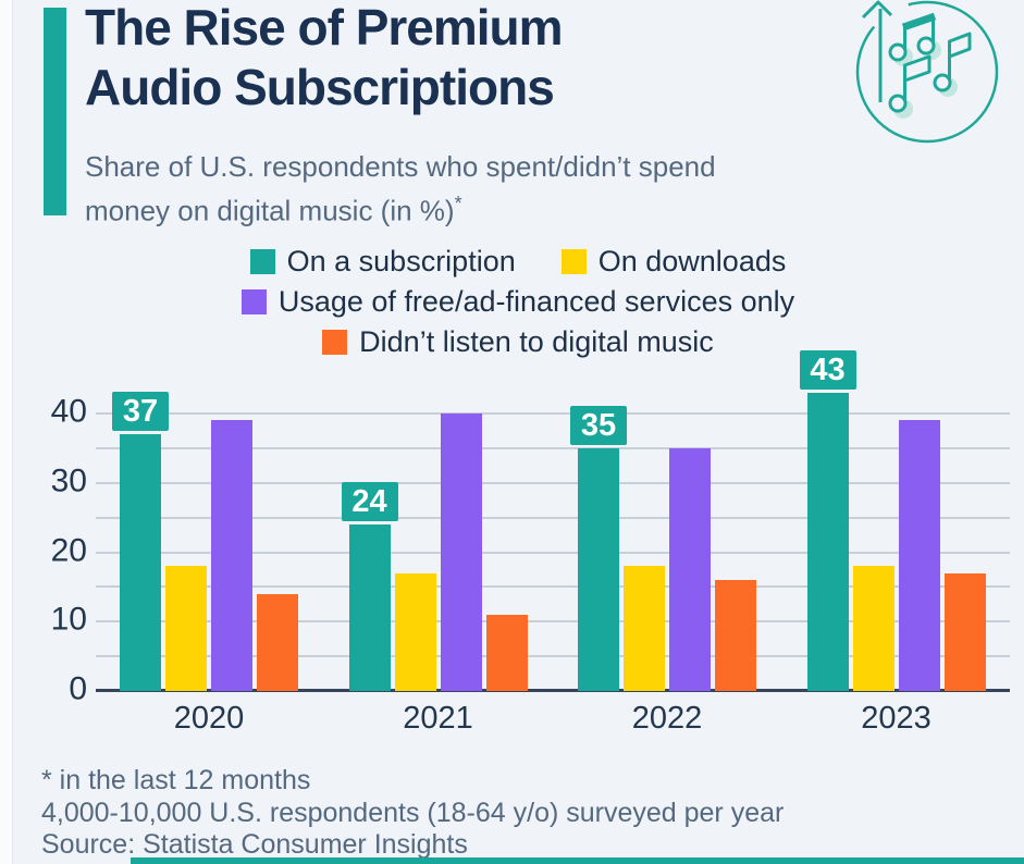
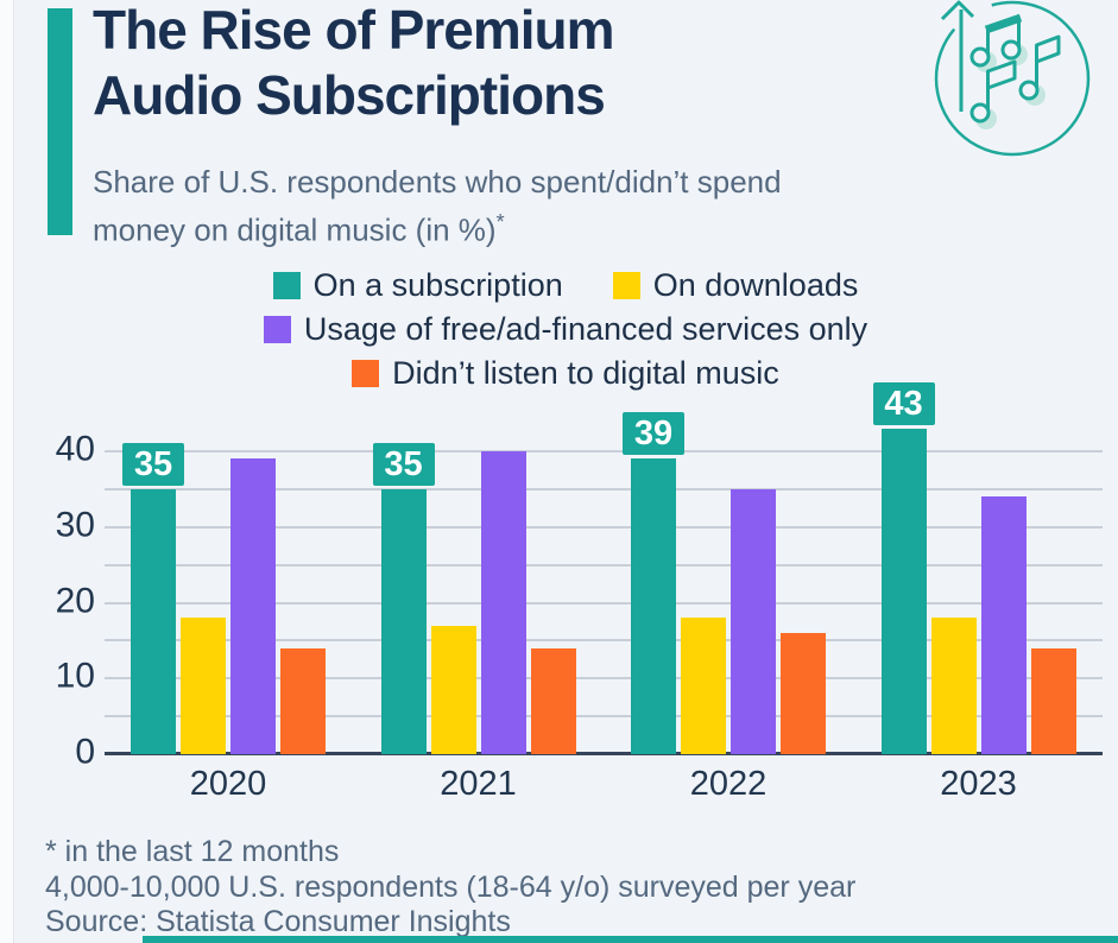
On a subscription/2020: 37 -> 35
On a subscription/2021: 24 -> 35
Didn’t listen to digital music/2021: 11 -> 14
On a subscription/2022: 35 -> 39
Usage of free/ad-financed services only/2023: 39 -> 34
Didn’t listen to digital music/2023: 17 -> 14
